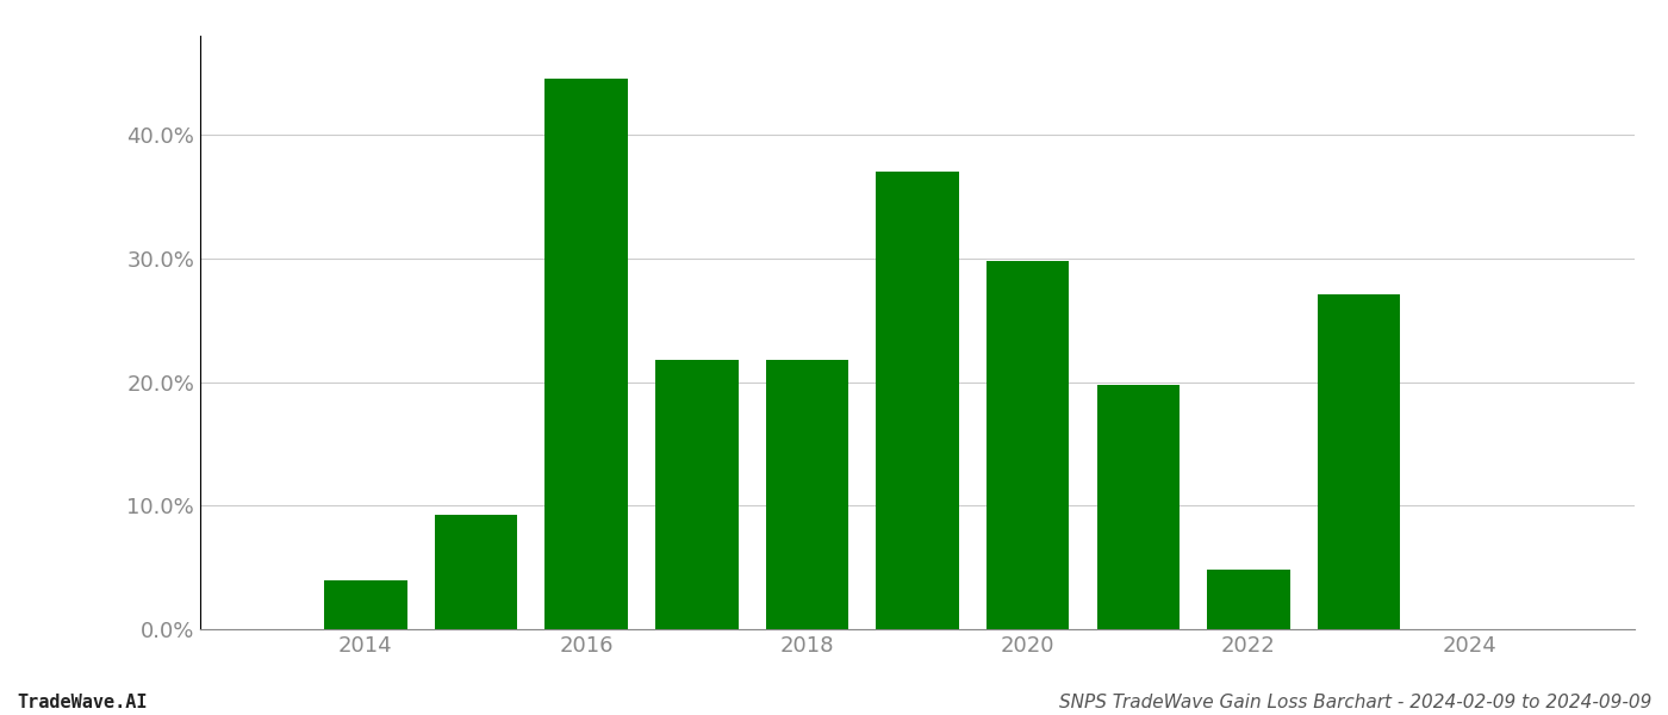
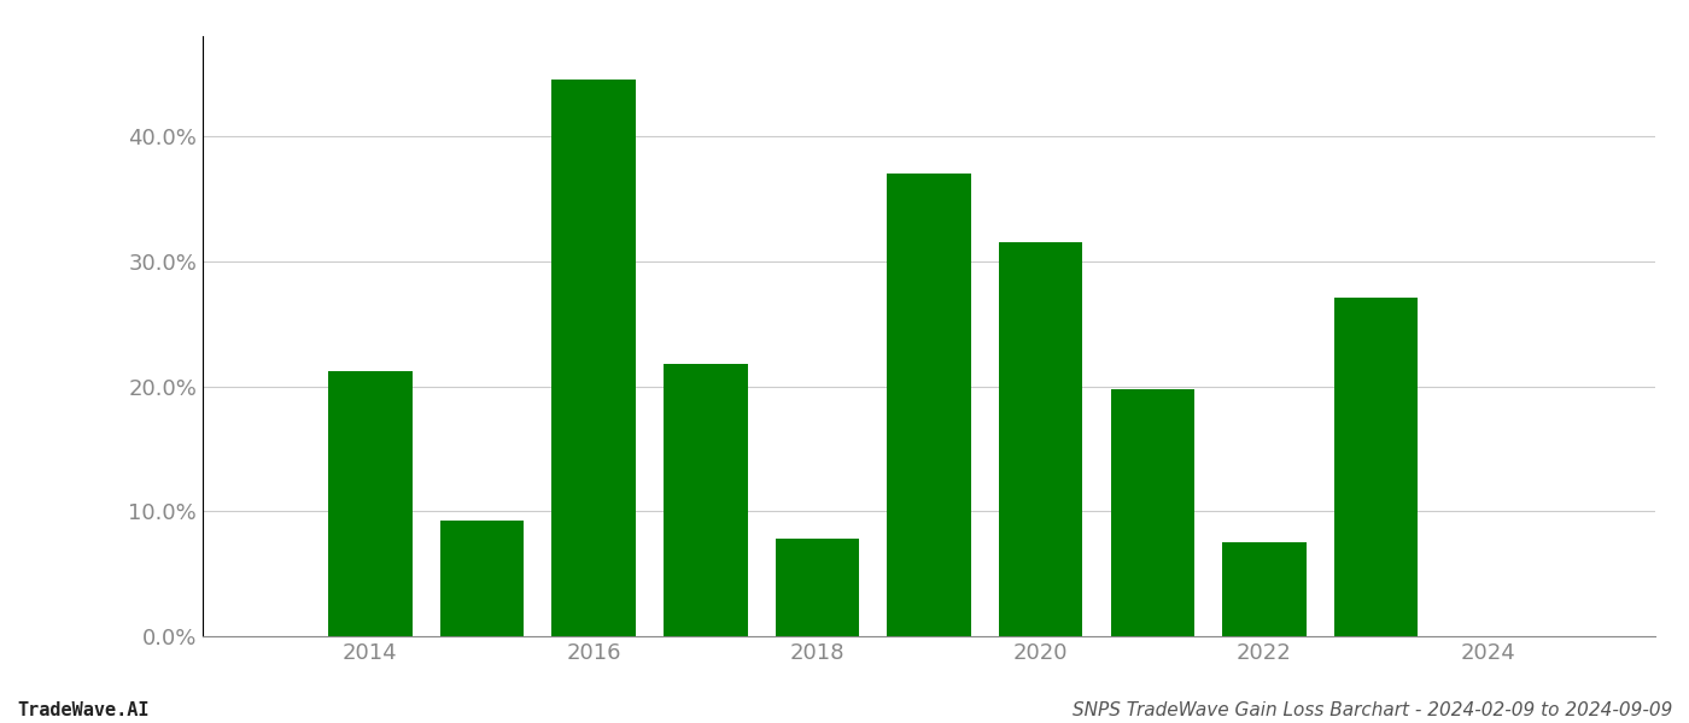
2014: 4.0% -> 21.2%
2018: 21.8% -> 7.8%
2020: 29.8% -> 31.5%
2022: 4.8% -> 7.5%
